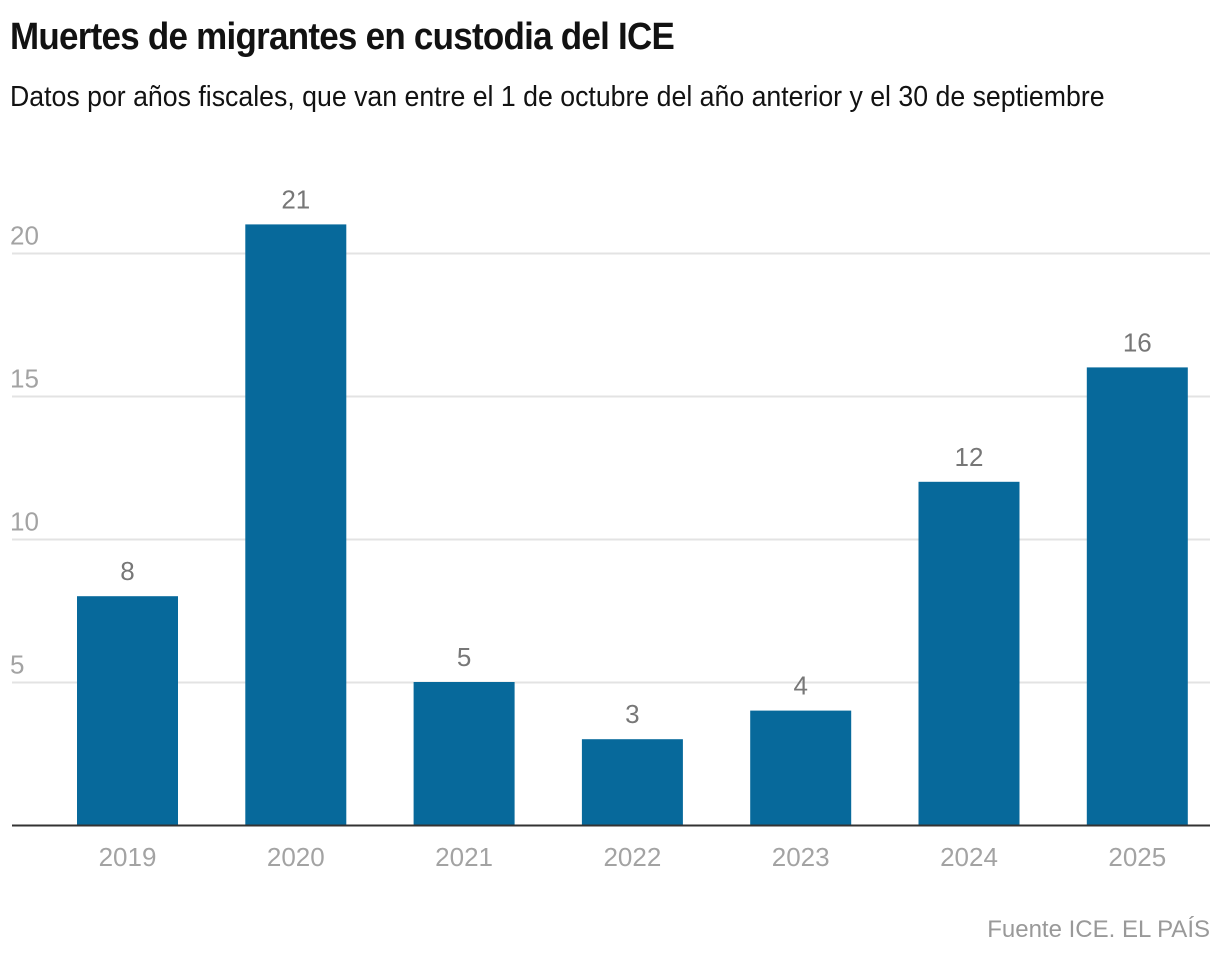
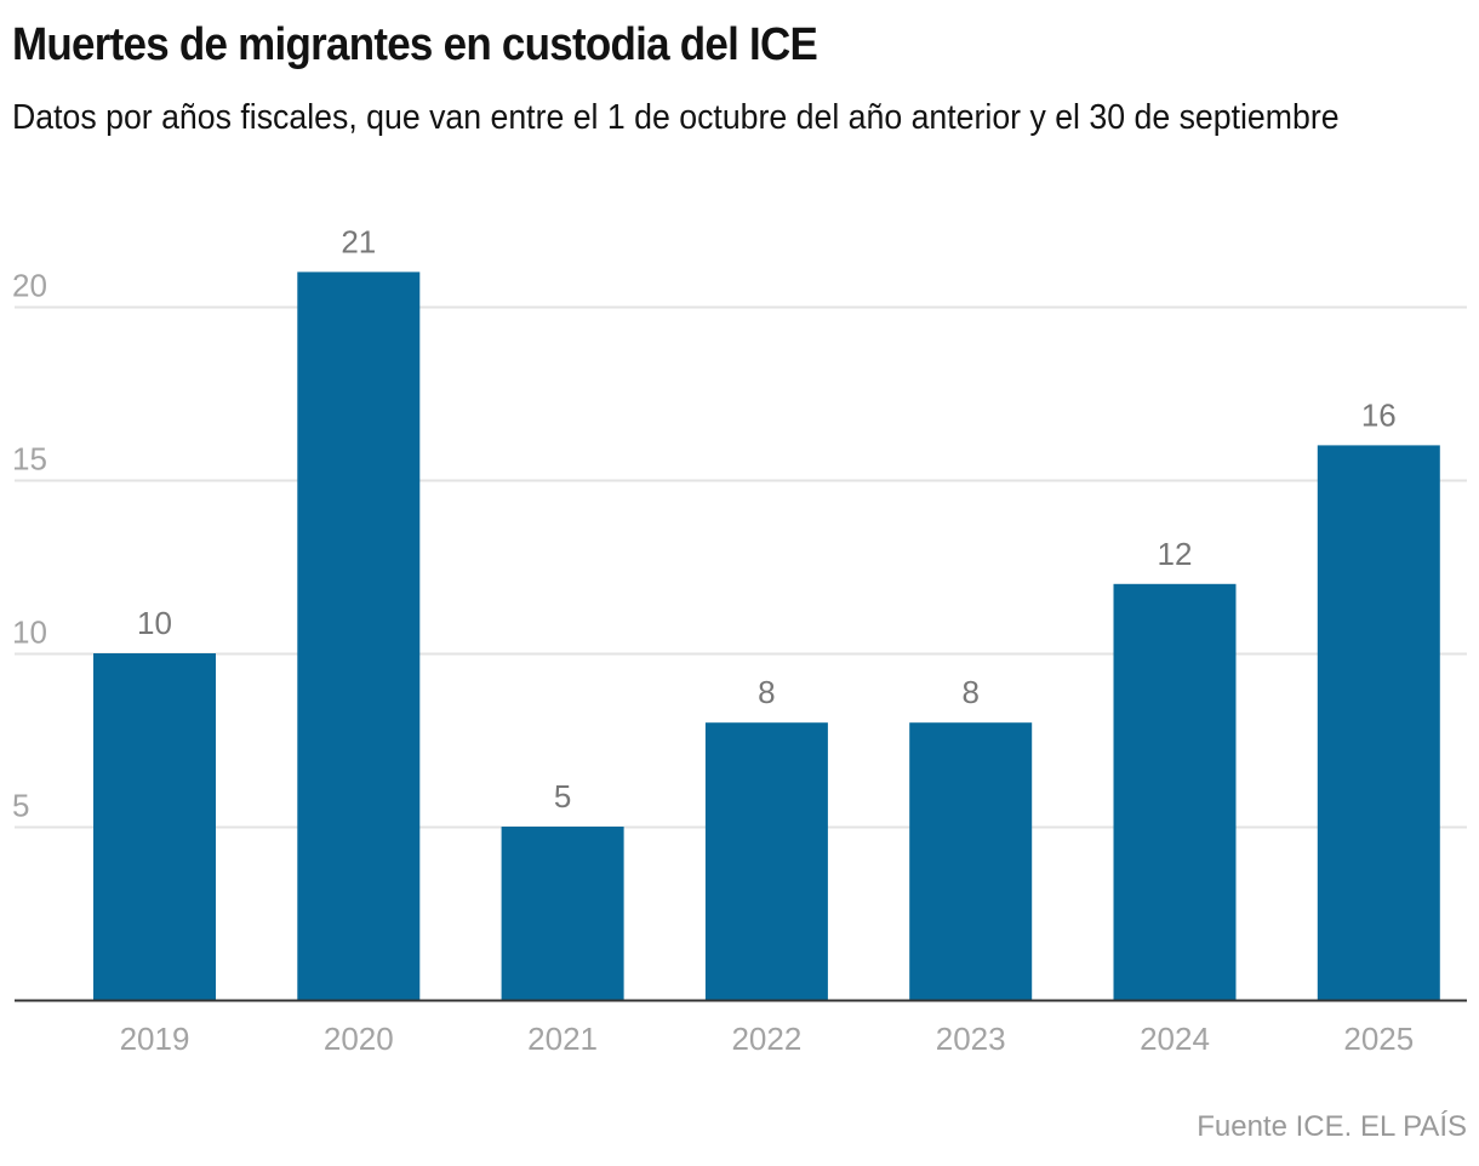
2019: 8 -> 10
2022: 3 -> 8
2023: 4 -> 8
